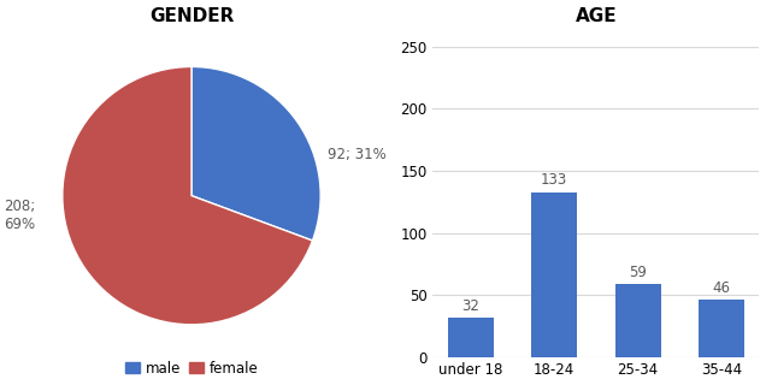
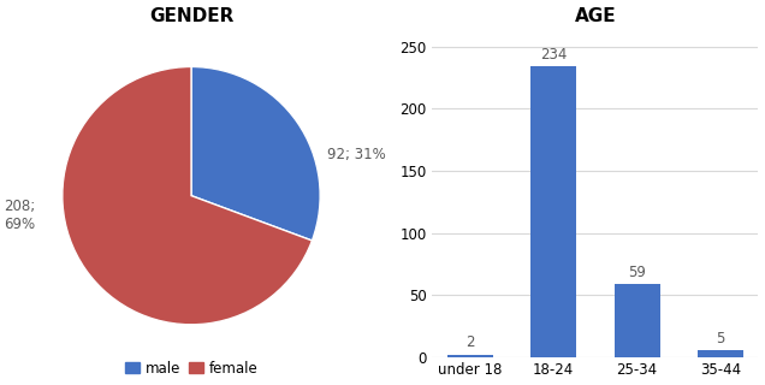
under 18: 32 -> 2
18-24: 133 -> 234
35-44: 46 -> 5
